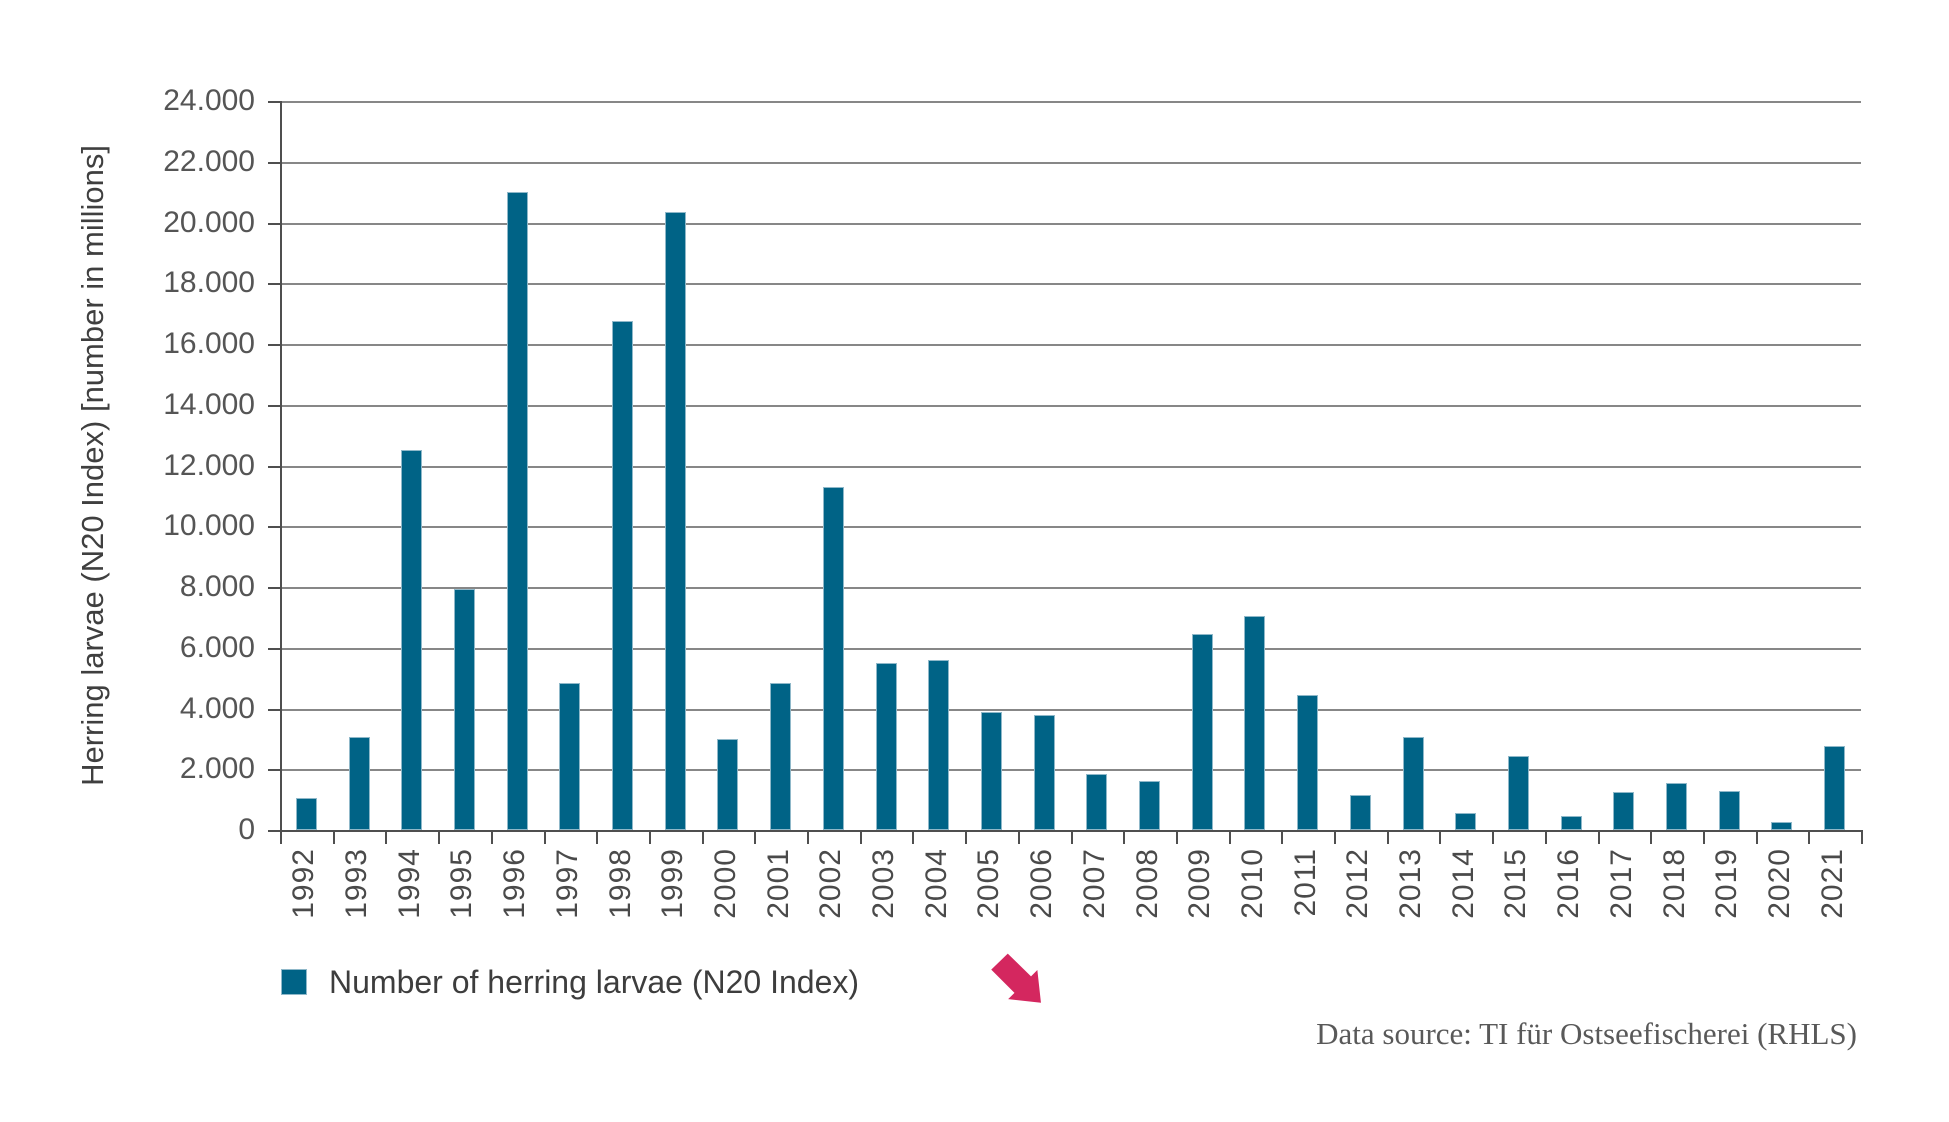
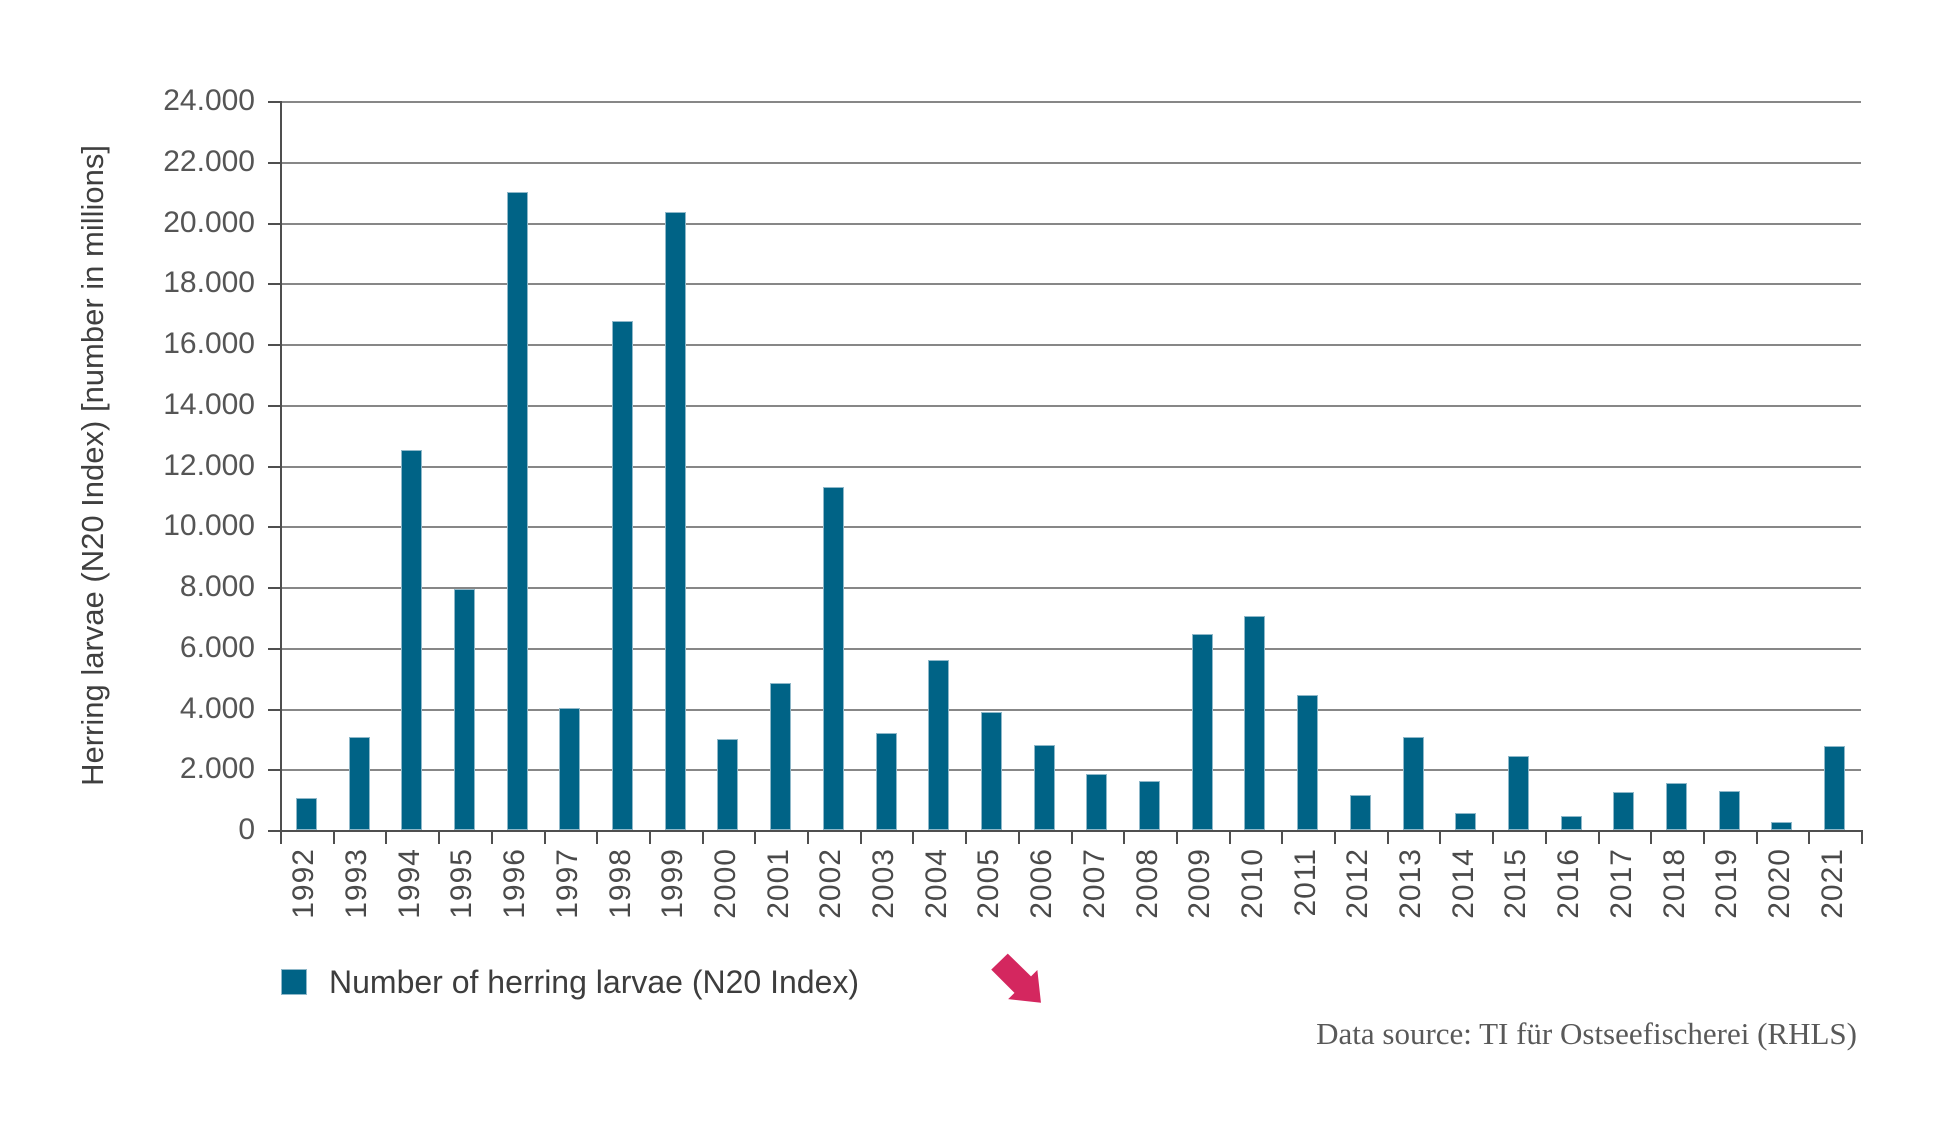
1997: 4800 -> 4000
2003: 5500 -> 3200
2006: 3800 -> 2800
